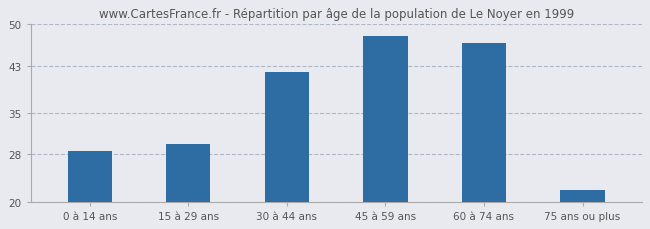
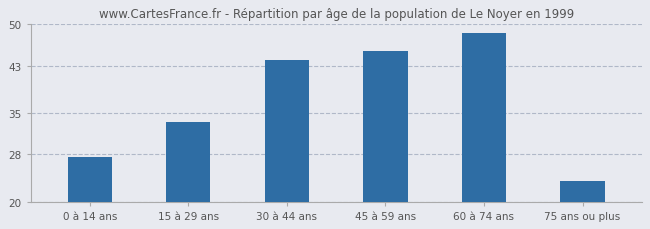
0 à 14 ans: 28.6 -> 27.5
15 à 29 ans: 29.8 -> 33.5
30 à 44 ans: 42.0 -> 44.0
45 à 59 ans: 48.0 -> 45.5
60 à 74 ans: 46.8 -> 48.5
75 ans ou plus: 22.0 -> 23.5
